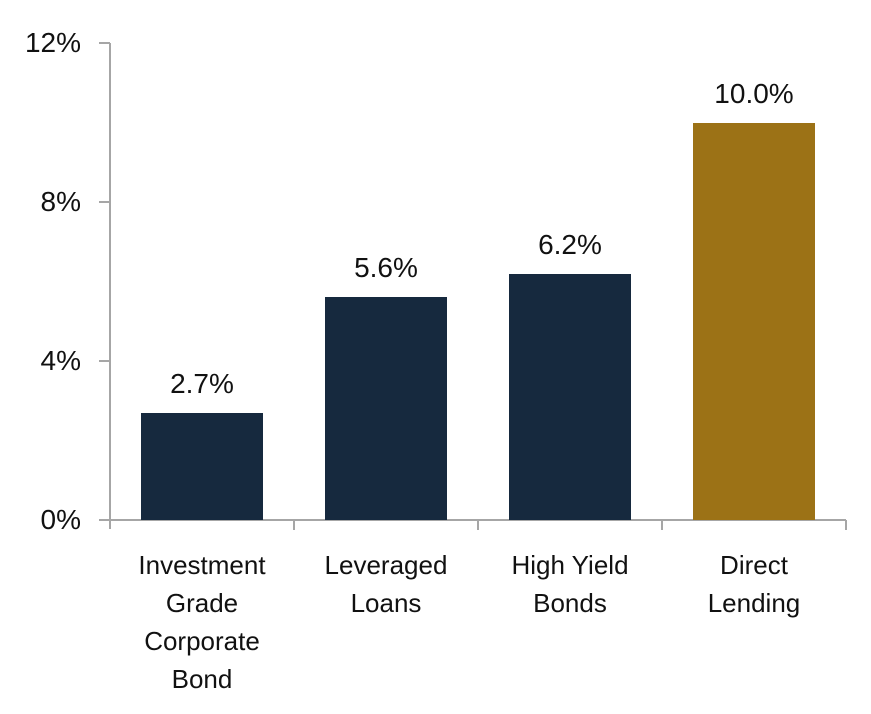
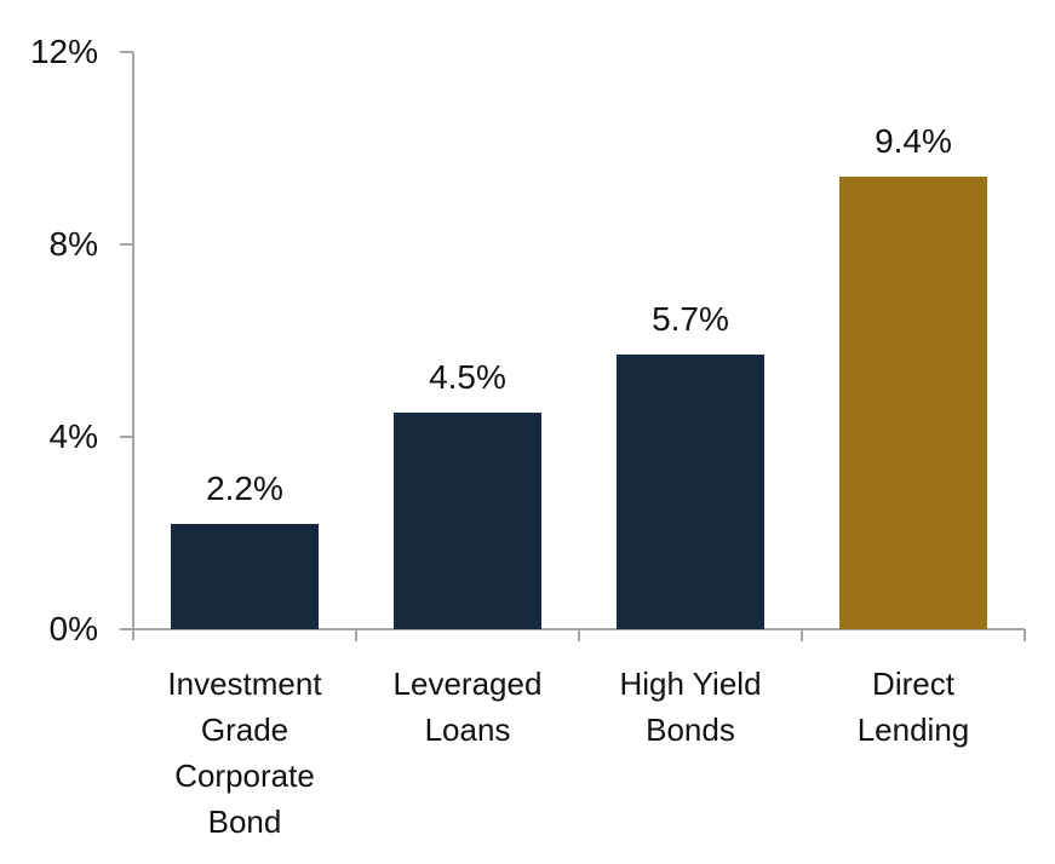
Investment Grade Corporate Bond: 2.7% -> 2.2%
Leveraged Loans: 5.6% -> 4.5%
High Yield Bonds: 6.2% -> 5.7%
Direct Lending: 10.0% -> 9.4%
